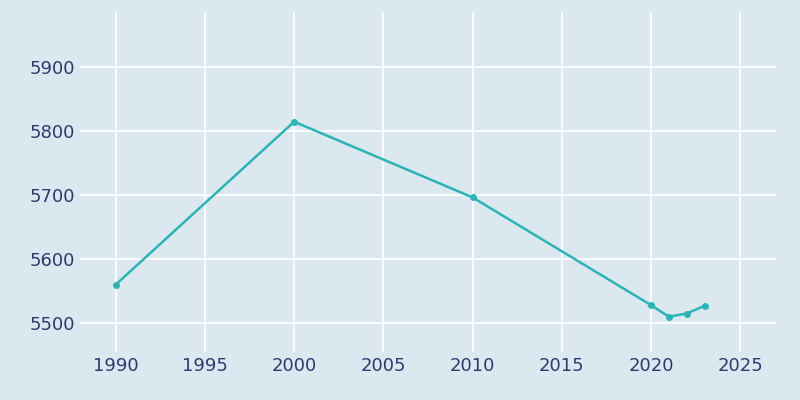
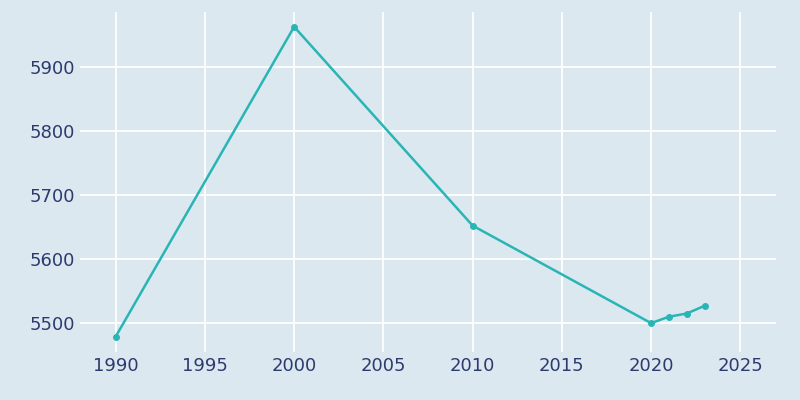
1990: 5560 -> 5479
2000: 5814 -> 5962
2010: 5696 -> 5652
2020: 5528 -> 5500
